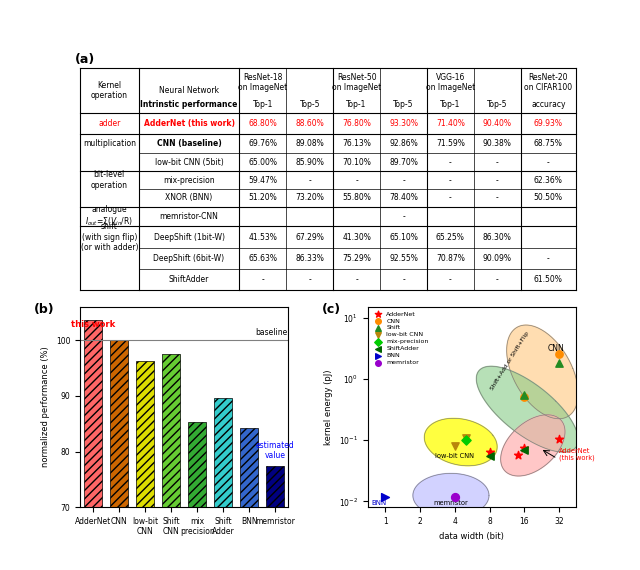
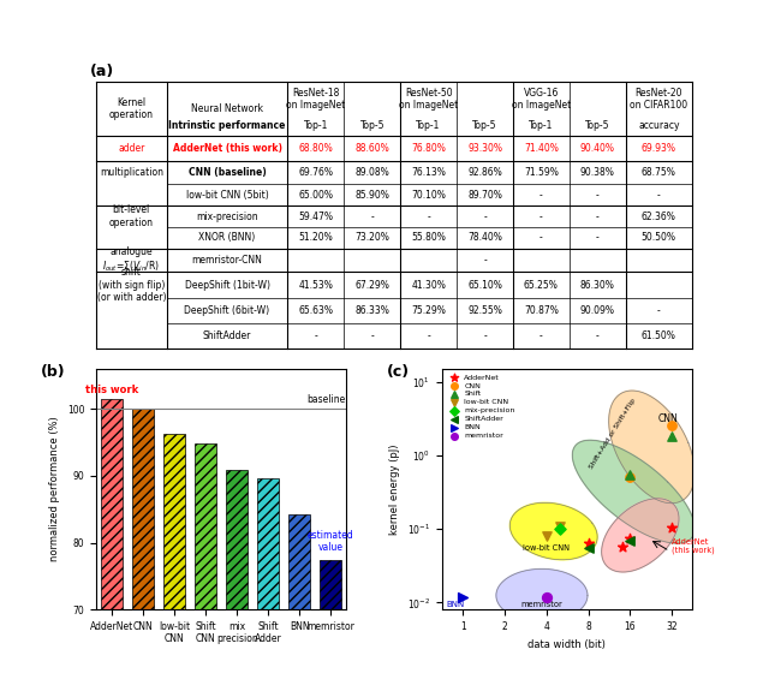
AdderNet: 103.6 -> 101.5
Shift CNN: 97.6 -> 94.8
mix precision: 85.4 -> 90.8
